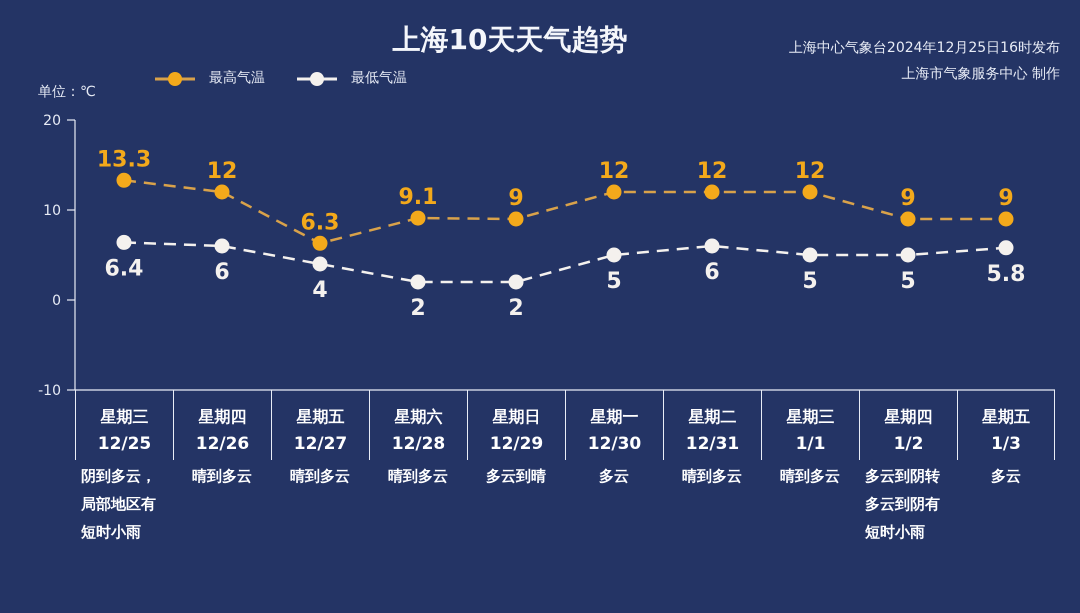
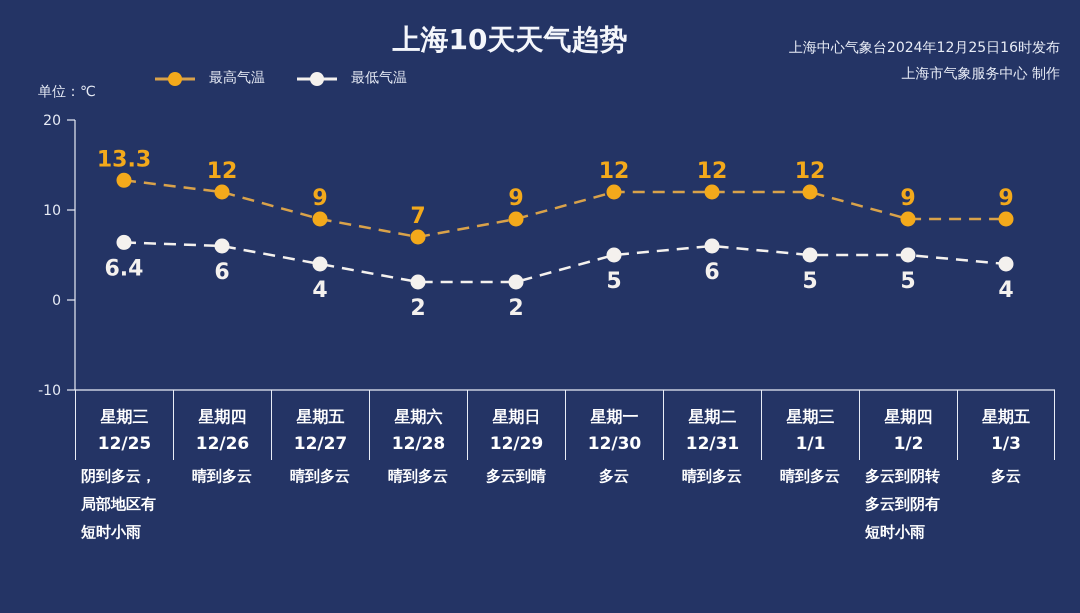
最高气温/12/27: 6.3 -> 9
最高气温/12/28: 9.1 -> 7
最低气温/1/3: 5.8 -> 4
